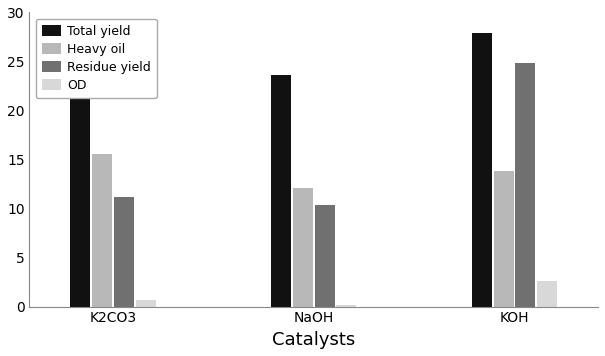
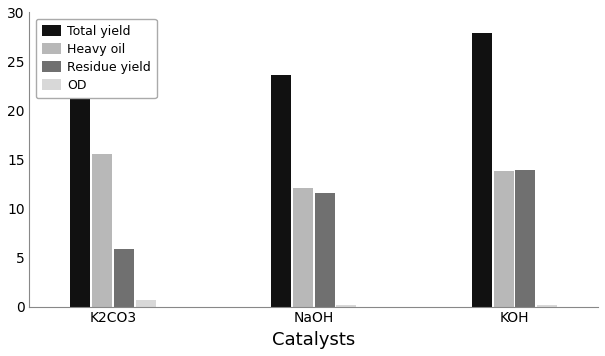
Residue yield/K2CO3: 11.2 -> 5.9
Residue yield/NaOH: 10.4 -> 11.6
Residue yield/KOH: 24.8 -> 13.9
OD/KOH: 2.6 -> 0.2
